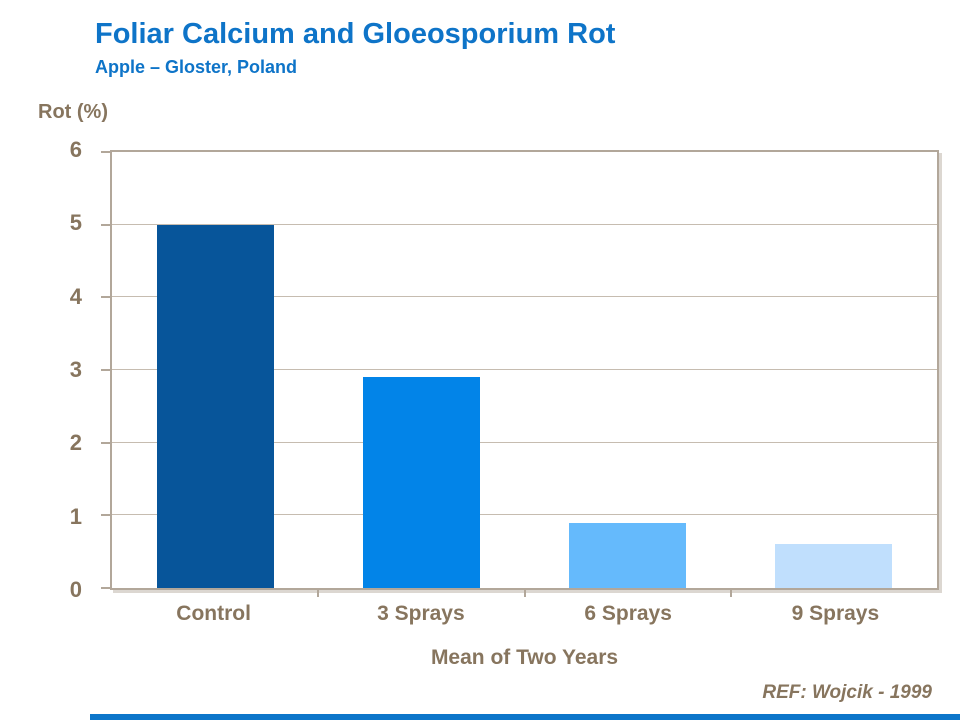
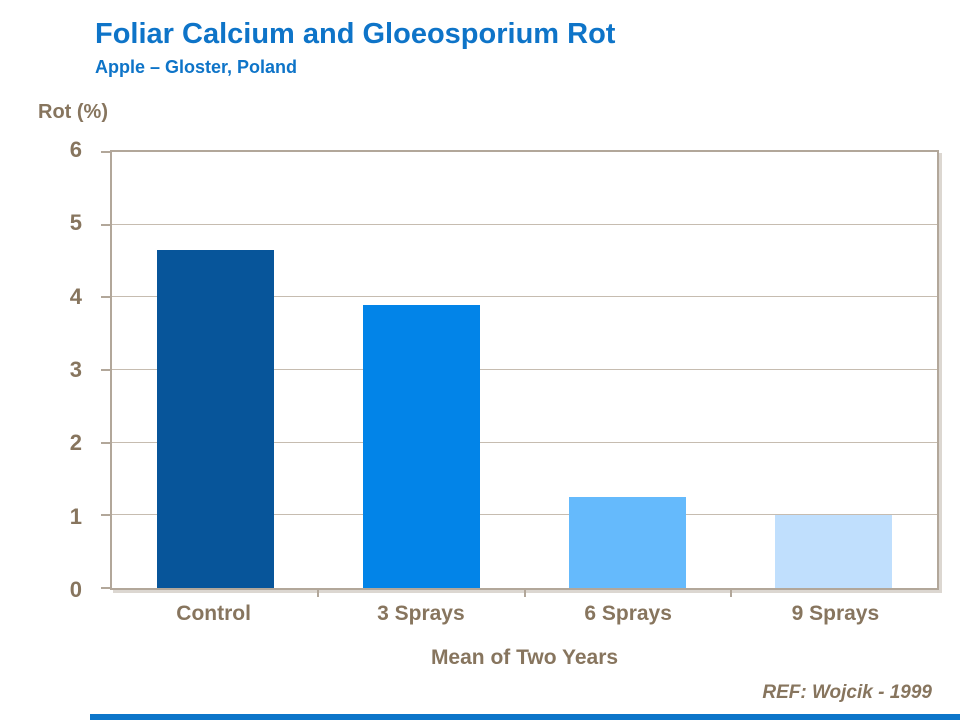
Control: 5.0 -> 4.7
3 Sprays: 2.9 -> 3.9
6 Sprays: 0.9 -> 1.2
9 Sprays: 0.6 -> 1.0
